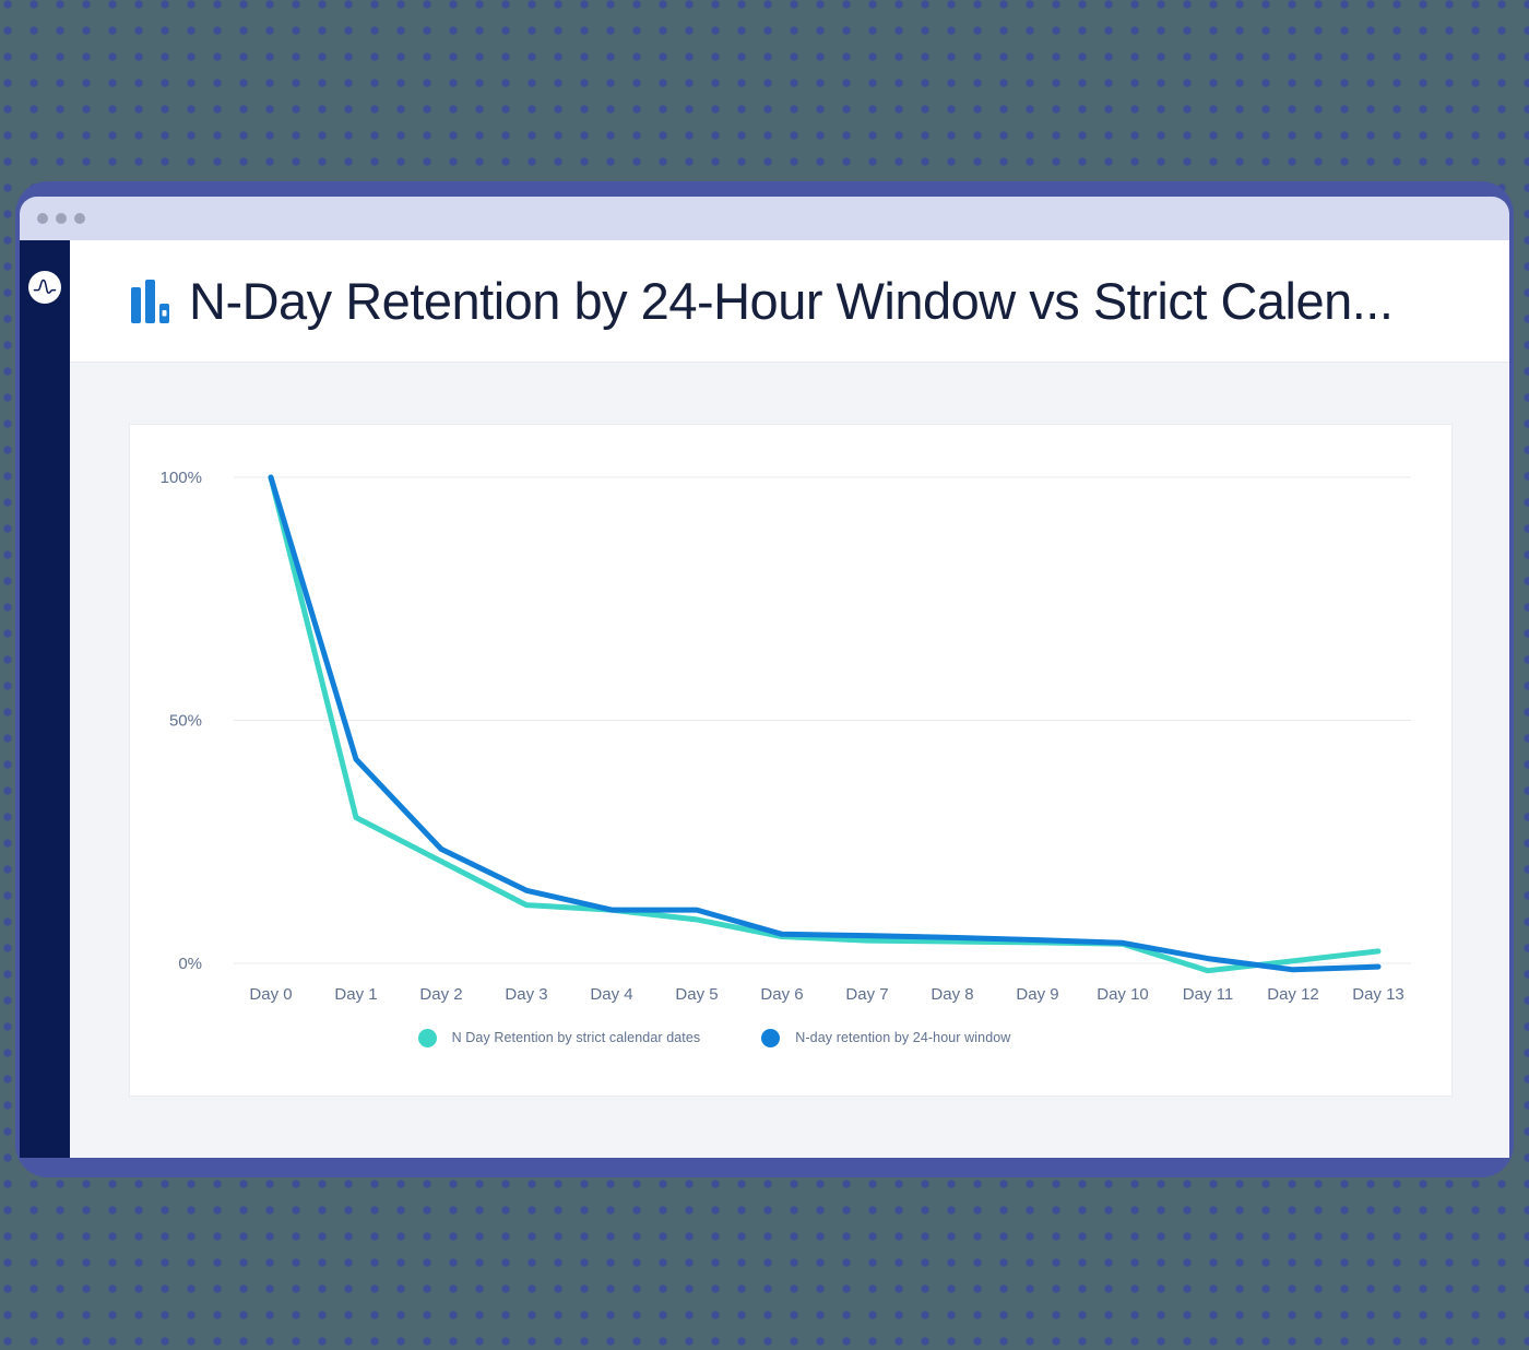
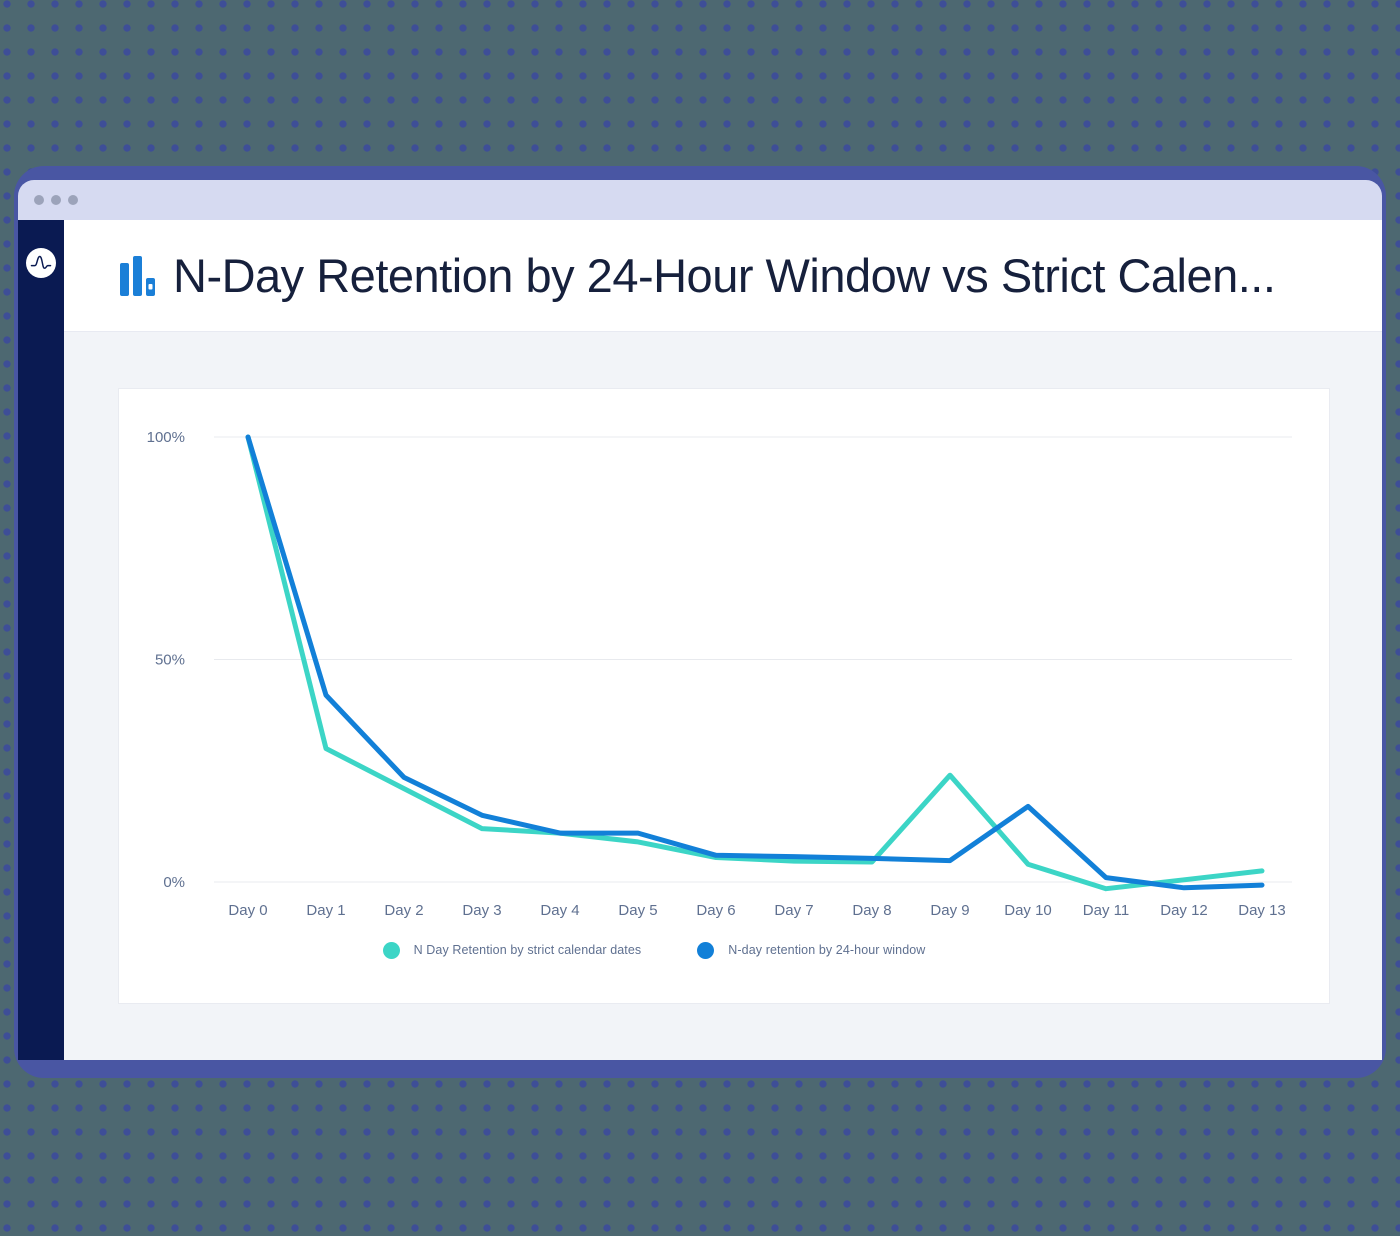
N Day Retention by strict calendar dates/Day 9: 4% -> 24%
N-day retention by 24-hour window/Day 10: 4% -> 17%
